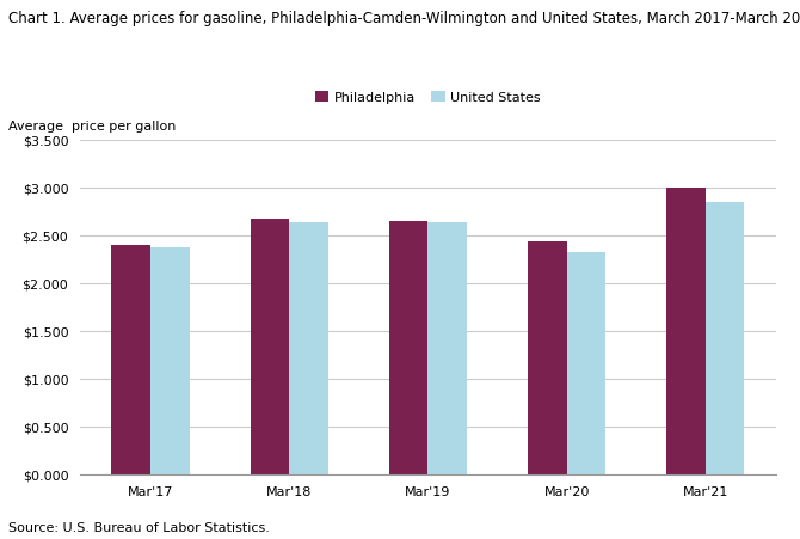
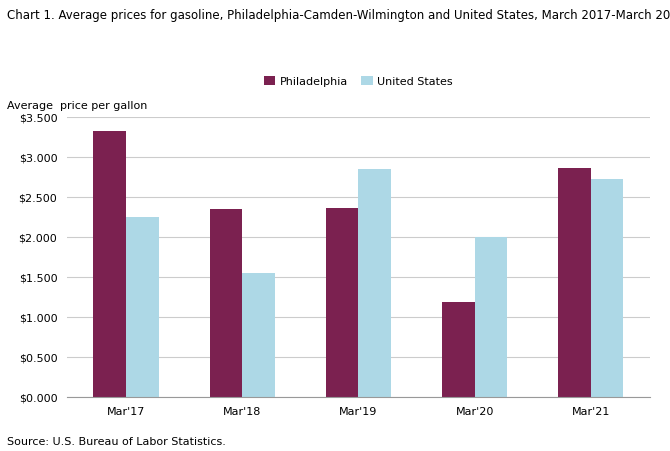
Philadelphia/Mar'17: $2.39 -> $3.32
United States/Mar'17: $2.38 -> $2.24
Philadelphia/Mar'18: $2.67 -> $2.34
United States/Mar'18: $2.63 -> $1.54
Philadelphia/Mar'19: $2.65 -> $2.36
United States/Mar'19: $2.63 -> $2.84
Philadelphia/Mar'20: $2.43 -> $1.18
United States/Mar'20: $2.32 -> $2.00
Philadelphia/Mar'21: $2.99 -> $2.86
United States/Mar'21: $2.85 -> $2.72
